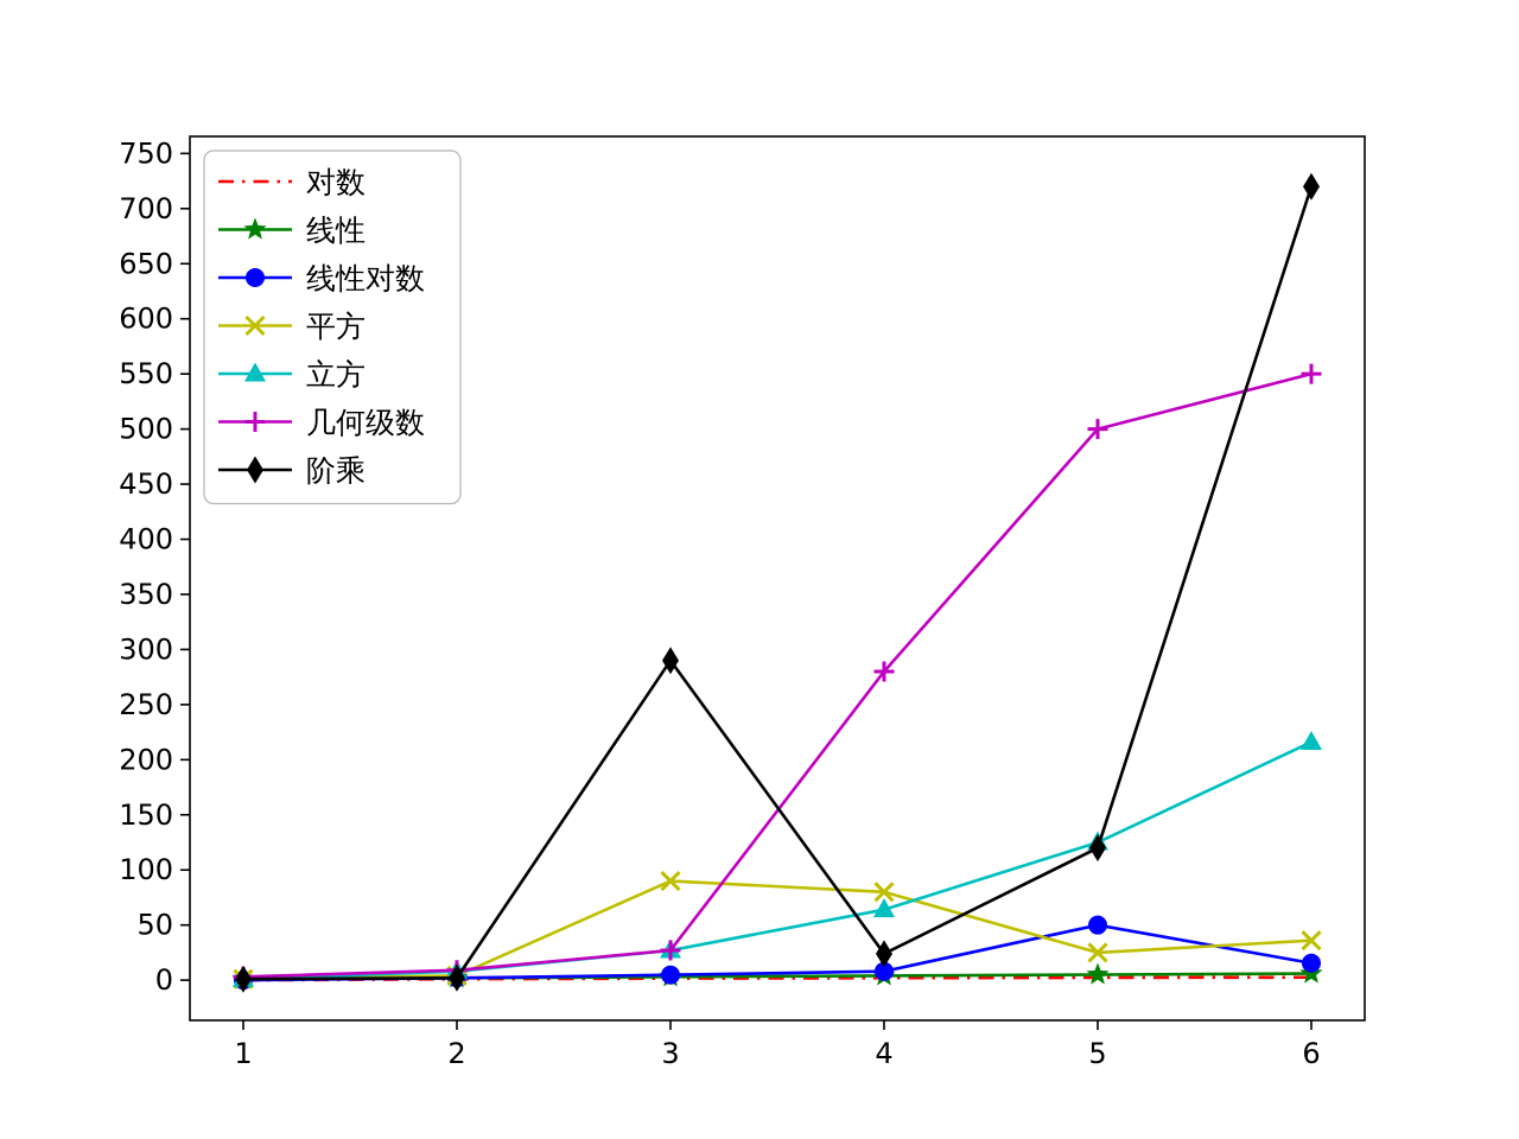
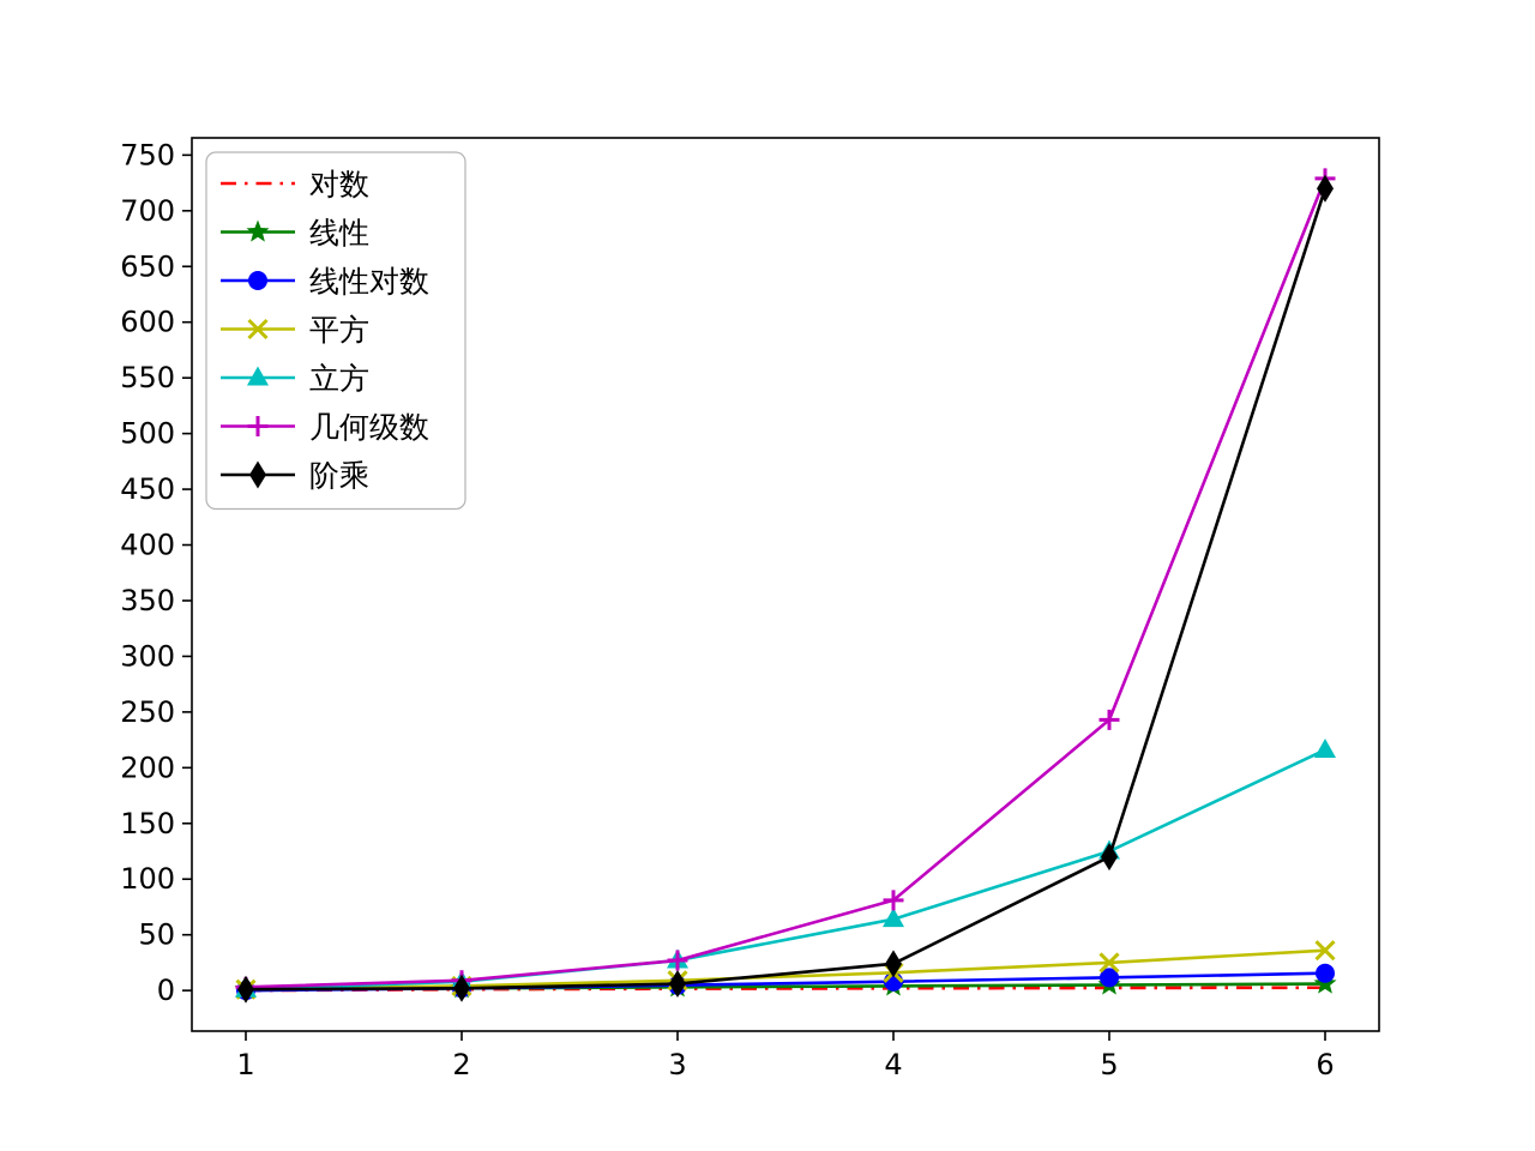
平方/3: 90 -> 10
阶乘/3: 290 -> 10
平方/4: 80 -> 20
几何级数/4: 280 -> 80
线性对数/5: 50 -> 10
几何级数/5: 500 -> 240
几何级数/6: 550 -> 730
